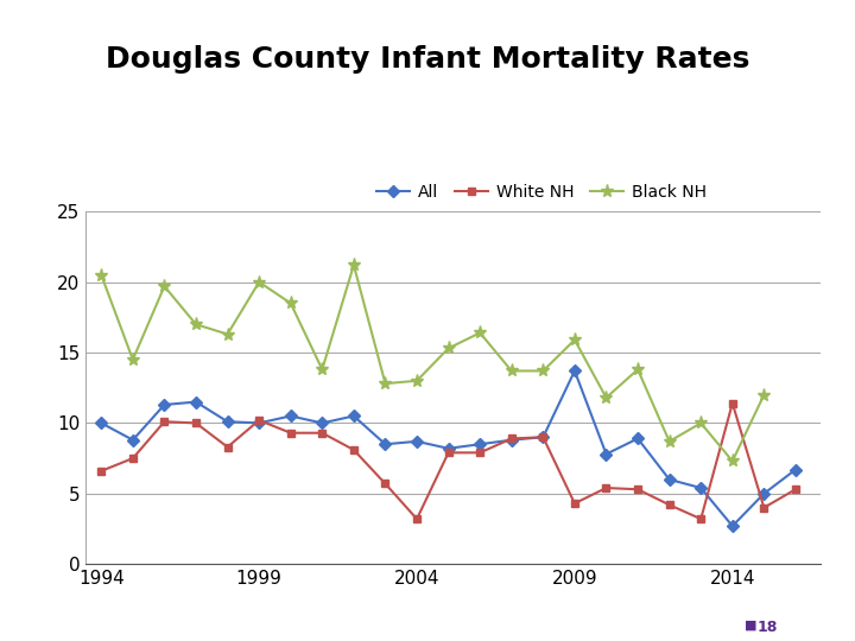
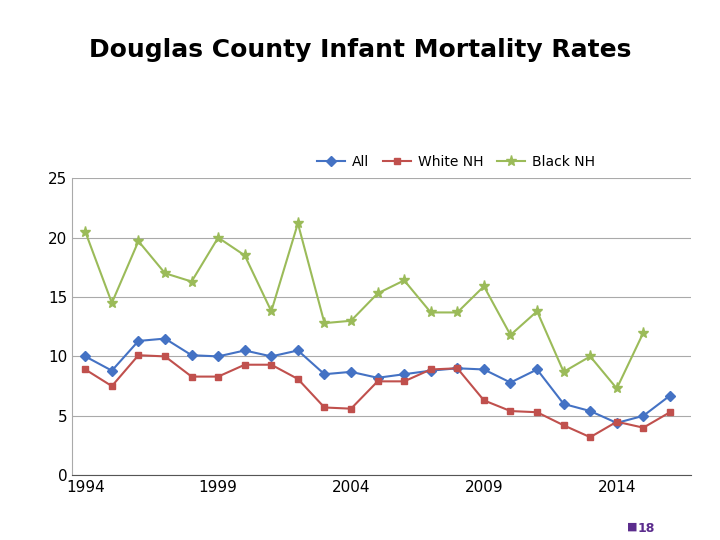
White NH/1994: 6.6 -> 8.9
White NH/1999: 10.2 -> 8.3
White NH/2004: 3.2 -> 5.6
All/2009: 13.7 -> 8.9
White NH/2009: 4.3 -> 6.3
All/2014: 2.7 -> 4.4
White NH/2014: 11.4 -> 4.5
